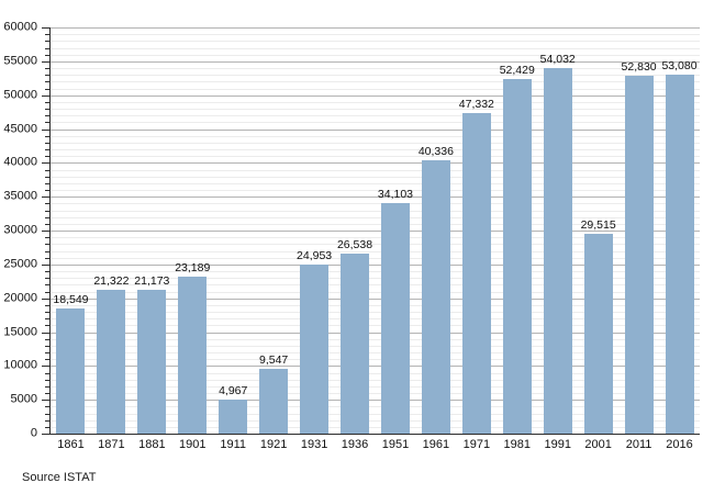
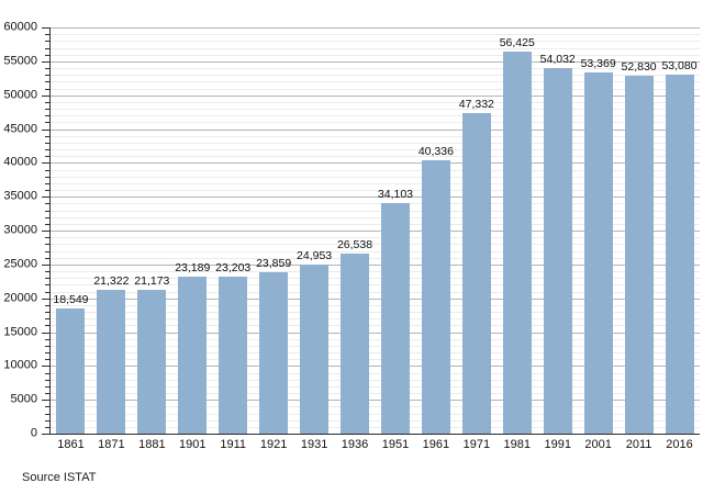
1911: 4,967 -> 23,203
1921: 9,547 -> 23,859
1981: 52,429 -> 56,425
2001: 29,515 -> 53,369
